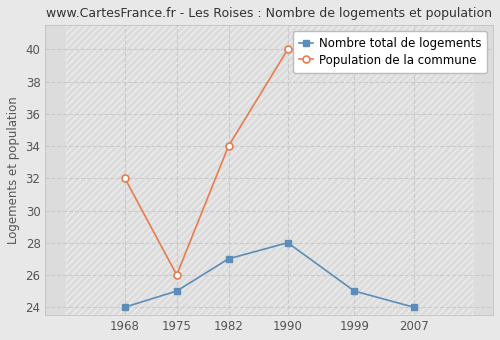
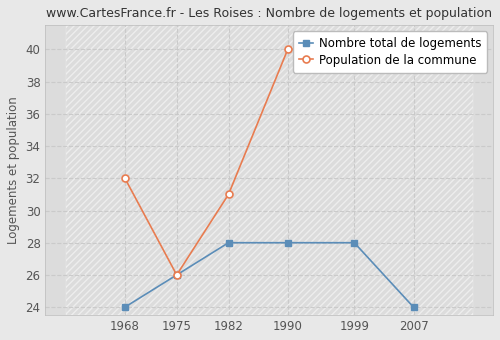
Nombre total de logements/1975: 25 -> 26
Nombre total de logements/1982: 27 -> 28
Population de la commune/1982: 34 -> 31
Nombre total de logements/1999: 25 -> 28
